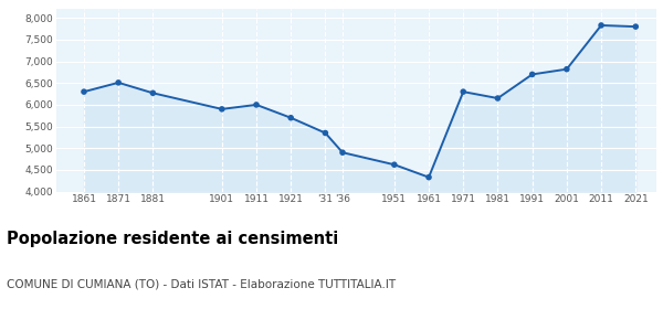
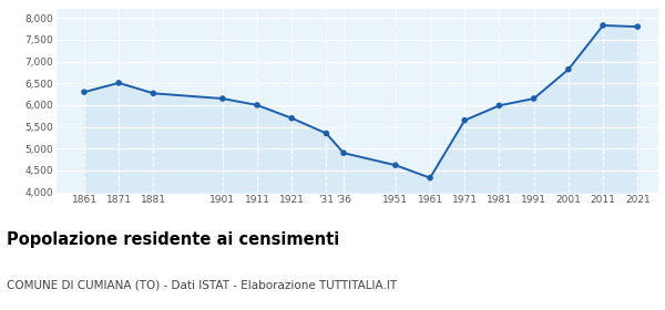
1901: 5,900 -> 6,150
1971: 6,300 -> 5,650
1981: 6,150 -> 5,990
1991: 6,700 -> 6,150
